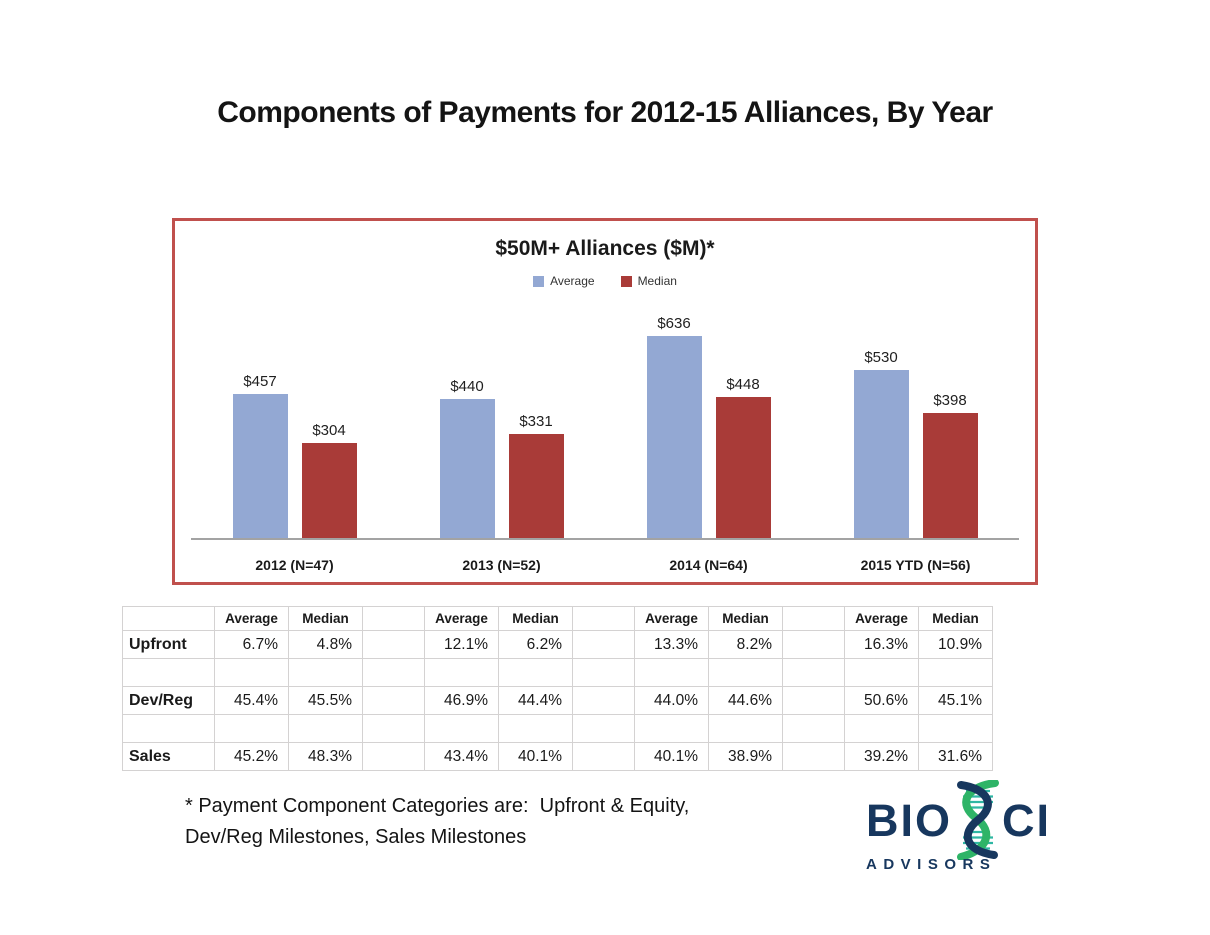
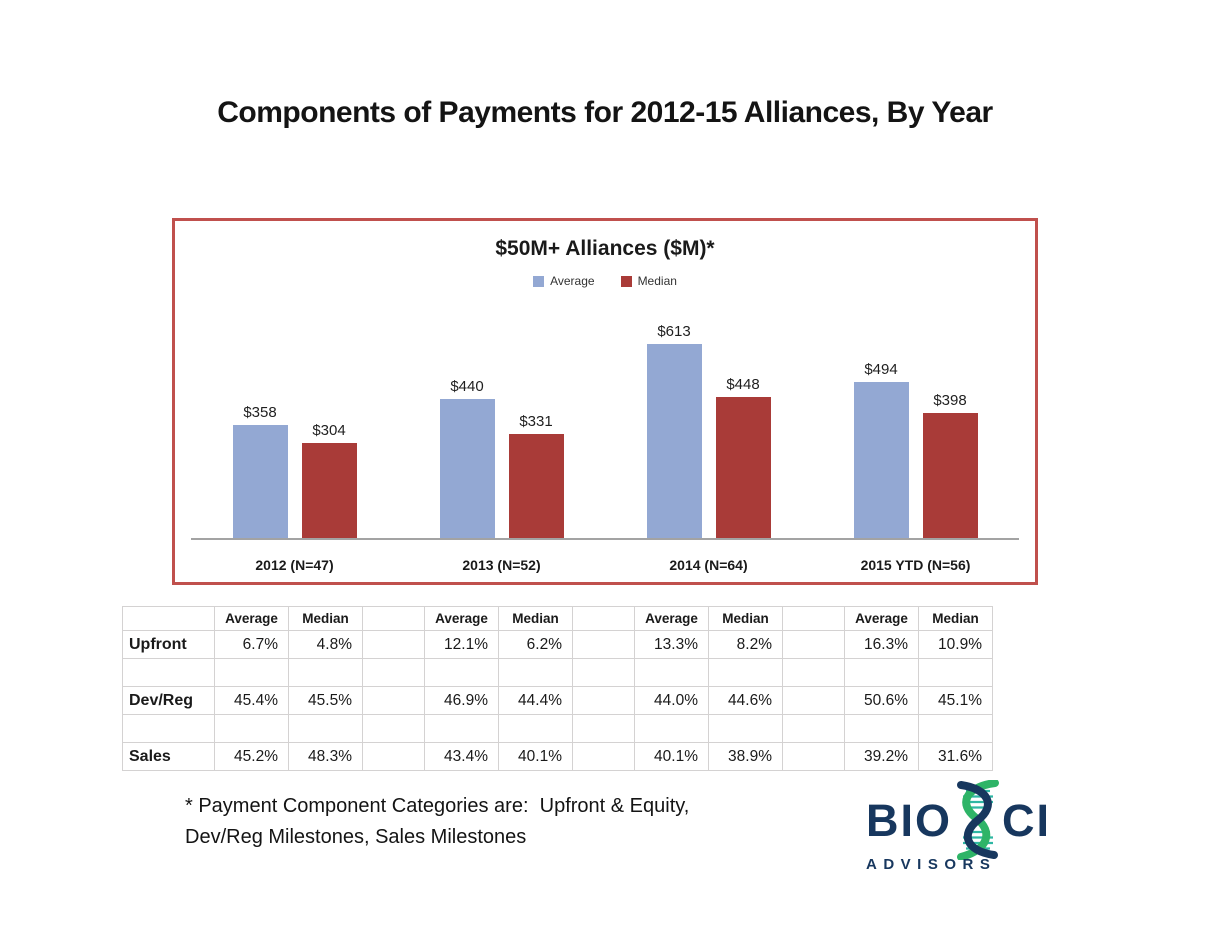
Average/2012 (N=47): $457 -> $358
Average/2014 (N=64): $636 -> $613
Average/2015 YTD (N=56): $530 -> $494
